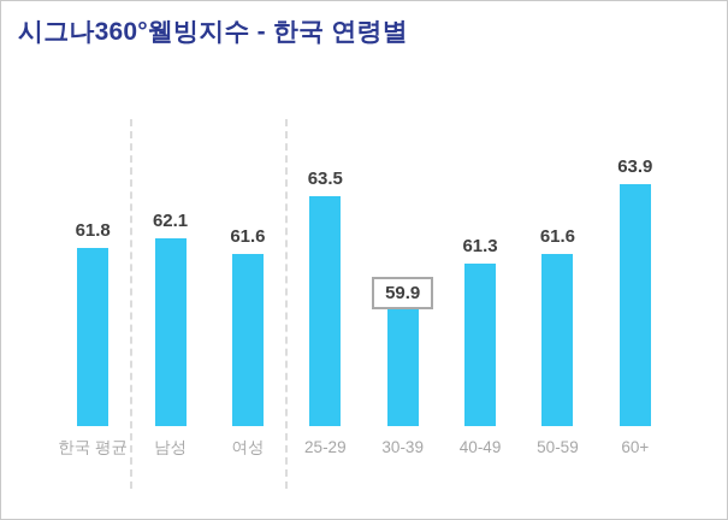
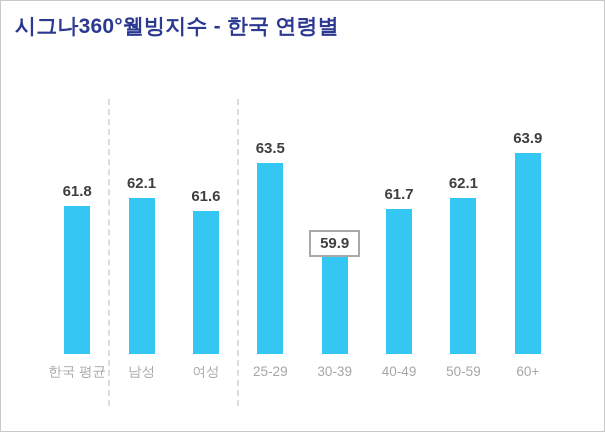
40-49: 61.3 -> 61.7
50-59: 61.6 -> 62.1
